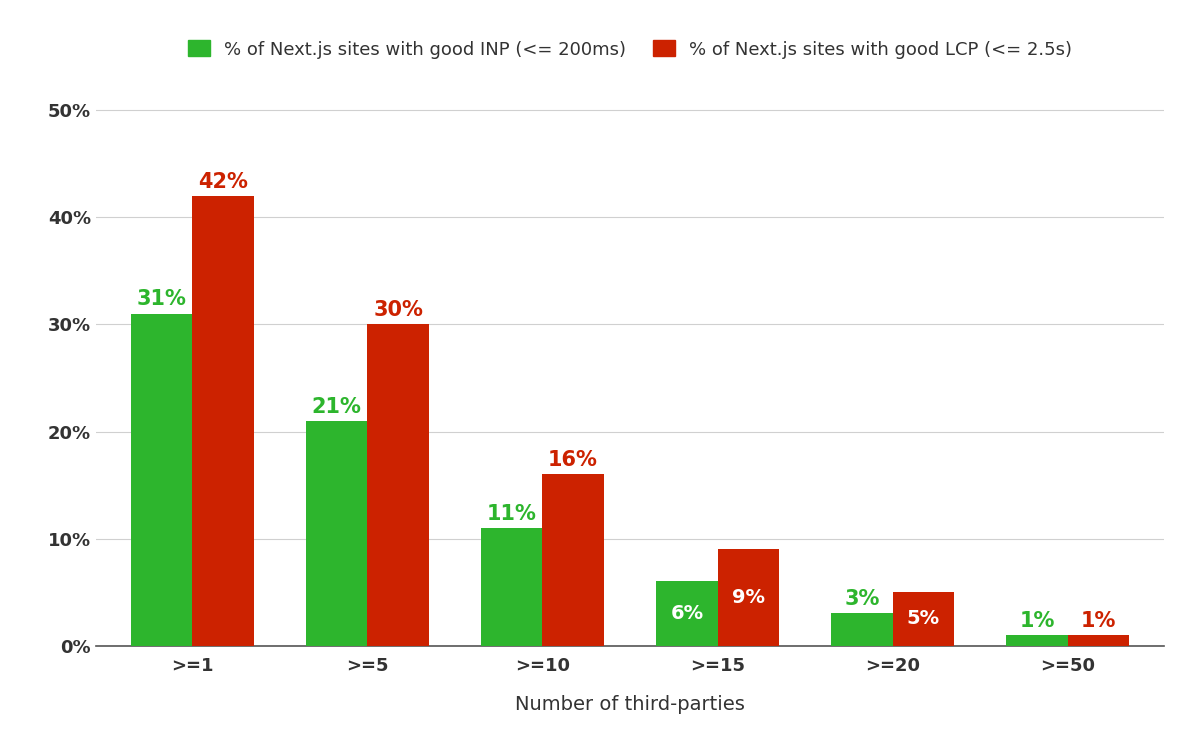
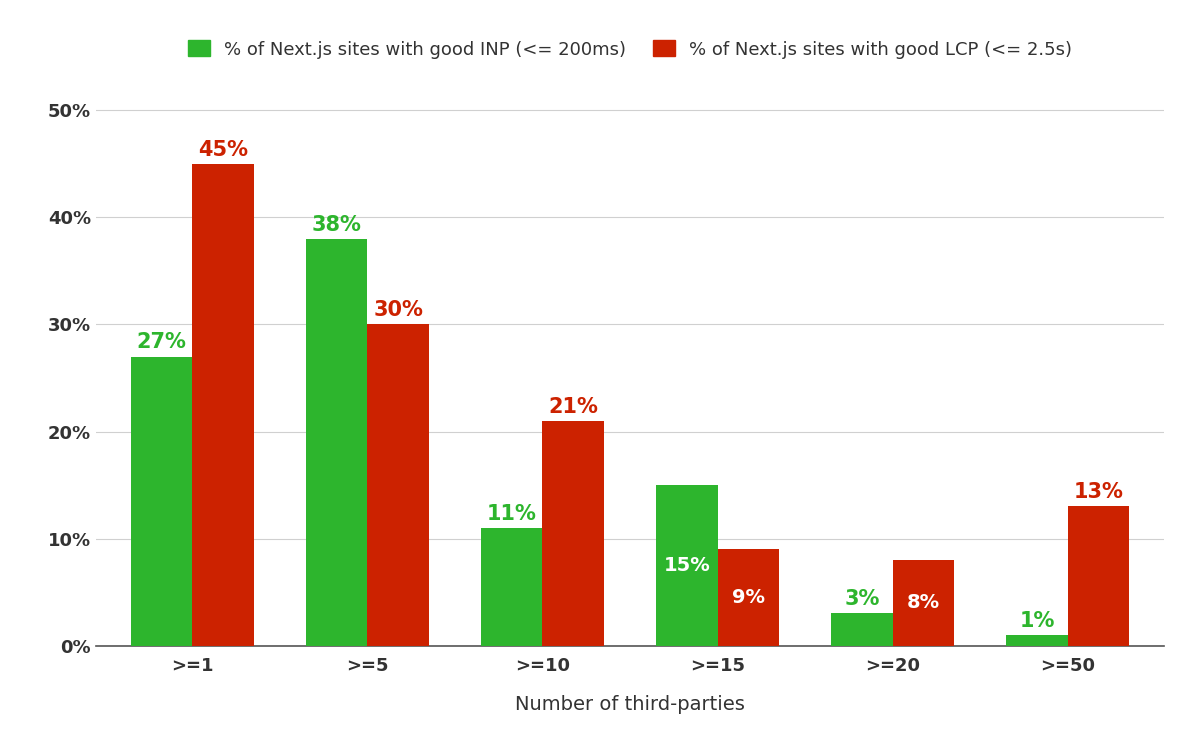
% of Next.js sites with good INP (<= 200ms)/>=1: 31% -> 27%
% of Next.js sites with good LCP (<= 2.5s)/>=1: 42% -> 45%
% of Next.js sites with good INP (<= 200ms)/>=5: 21% -> 38%
% of Next.js sites with good LCP (<= 2.5s)/>=10: 16% -> 21%
% of Next.js sites with good INP (<= 200ms)/>=15: 6% -> 15%
% of Next.js sites with good LCP (<= 2.5s)/>=20: 5% -> 8%
% of Next.js sites with good LCP (<= 2.5s)/>=50: 1% -> 13%
